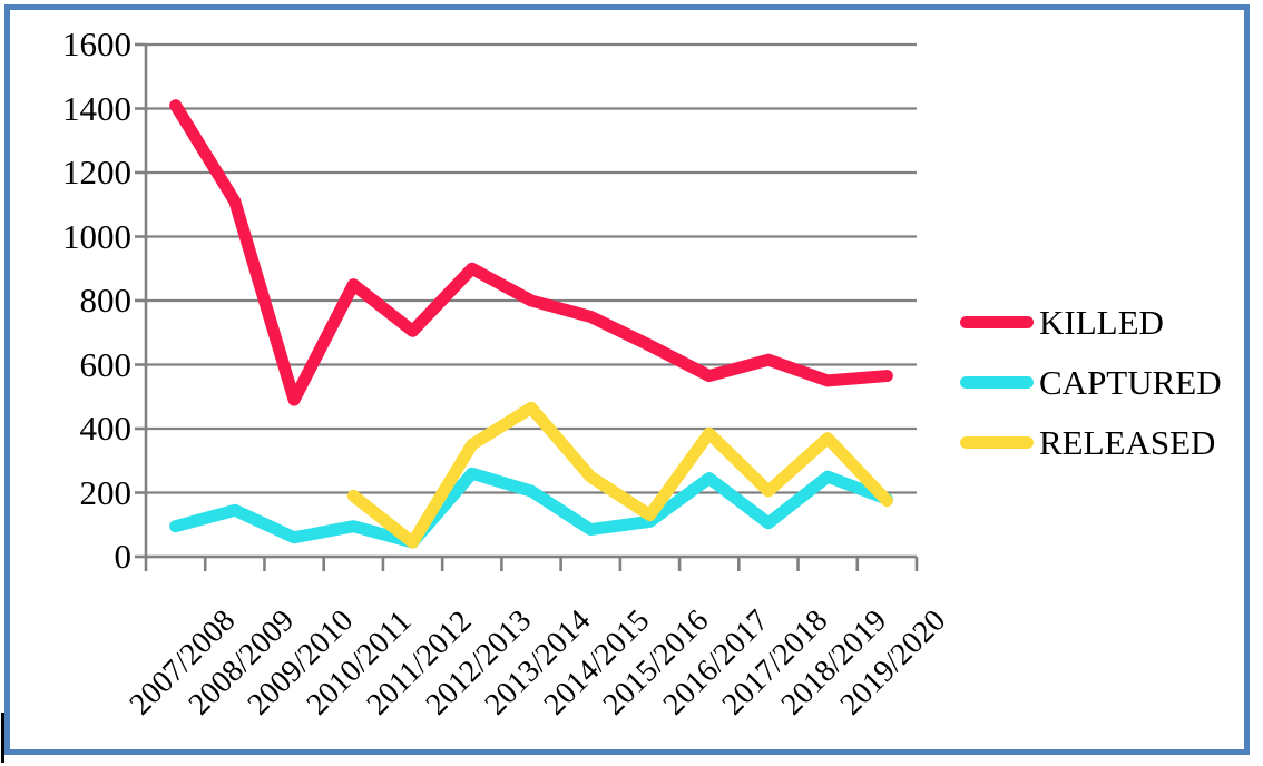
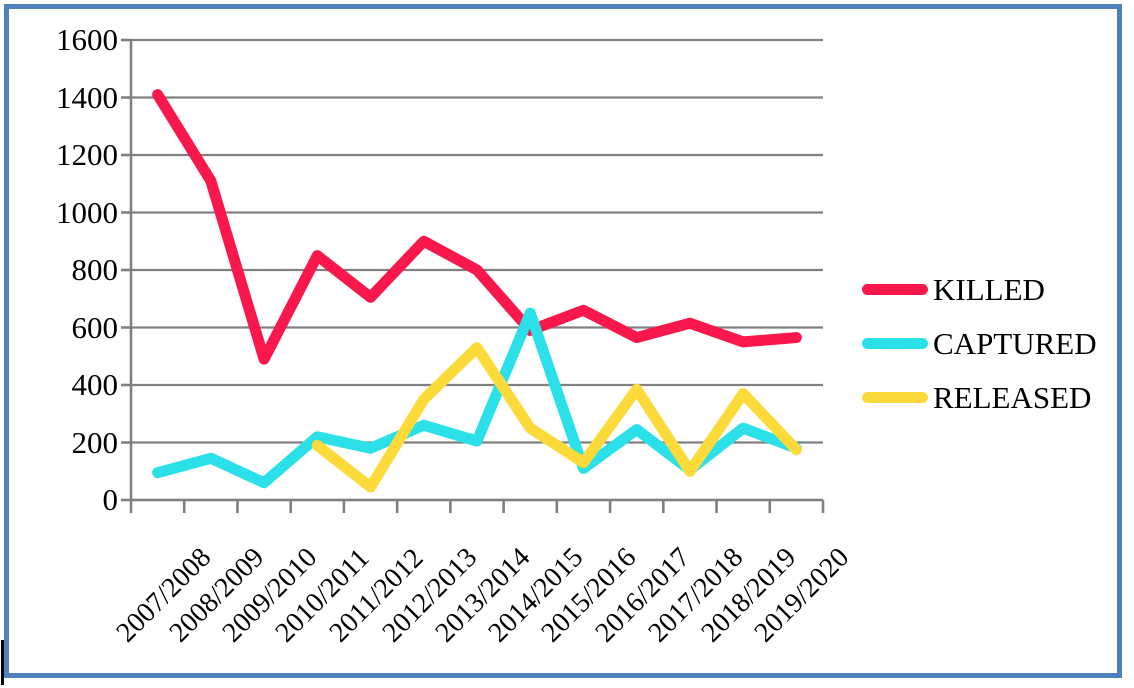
CAPTURED/2010/2011: 100 -> 220
CAPTURED/2011/2012: 40 -> 180
RELEASED/2013/2014: 460 -> 530
KILLED/2014/2015: 750 -> 590
CAPTURED/2014/2015: 80 -> 650
RELEASED/2017/2018: 200 -> 100
